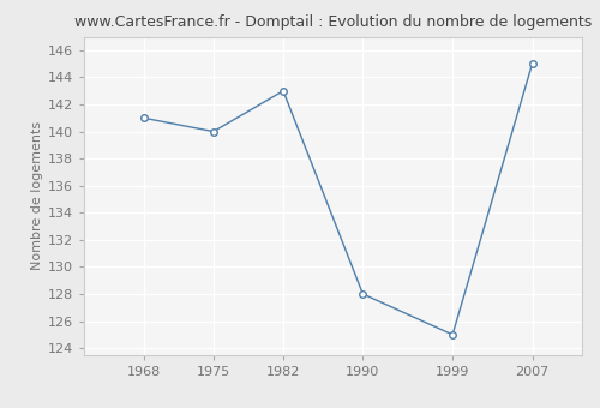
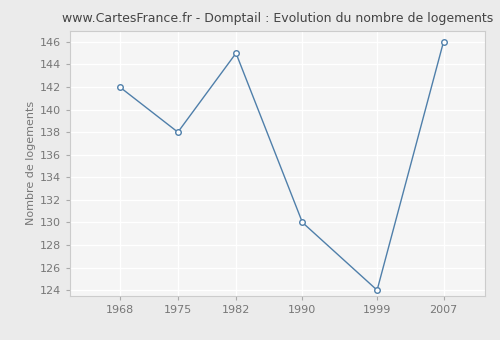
1968: 141 -> 142
1975: 140 -> 138
1982: 143 -> 145
1990: 128 -> 130
1999: 125 -> 124
2007: 145 -> 146
